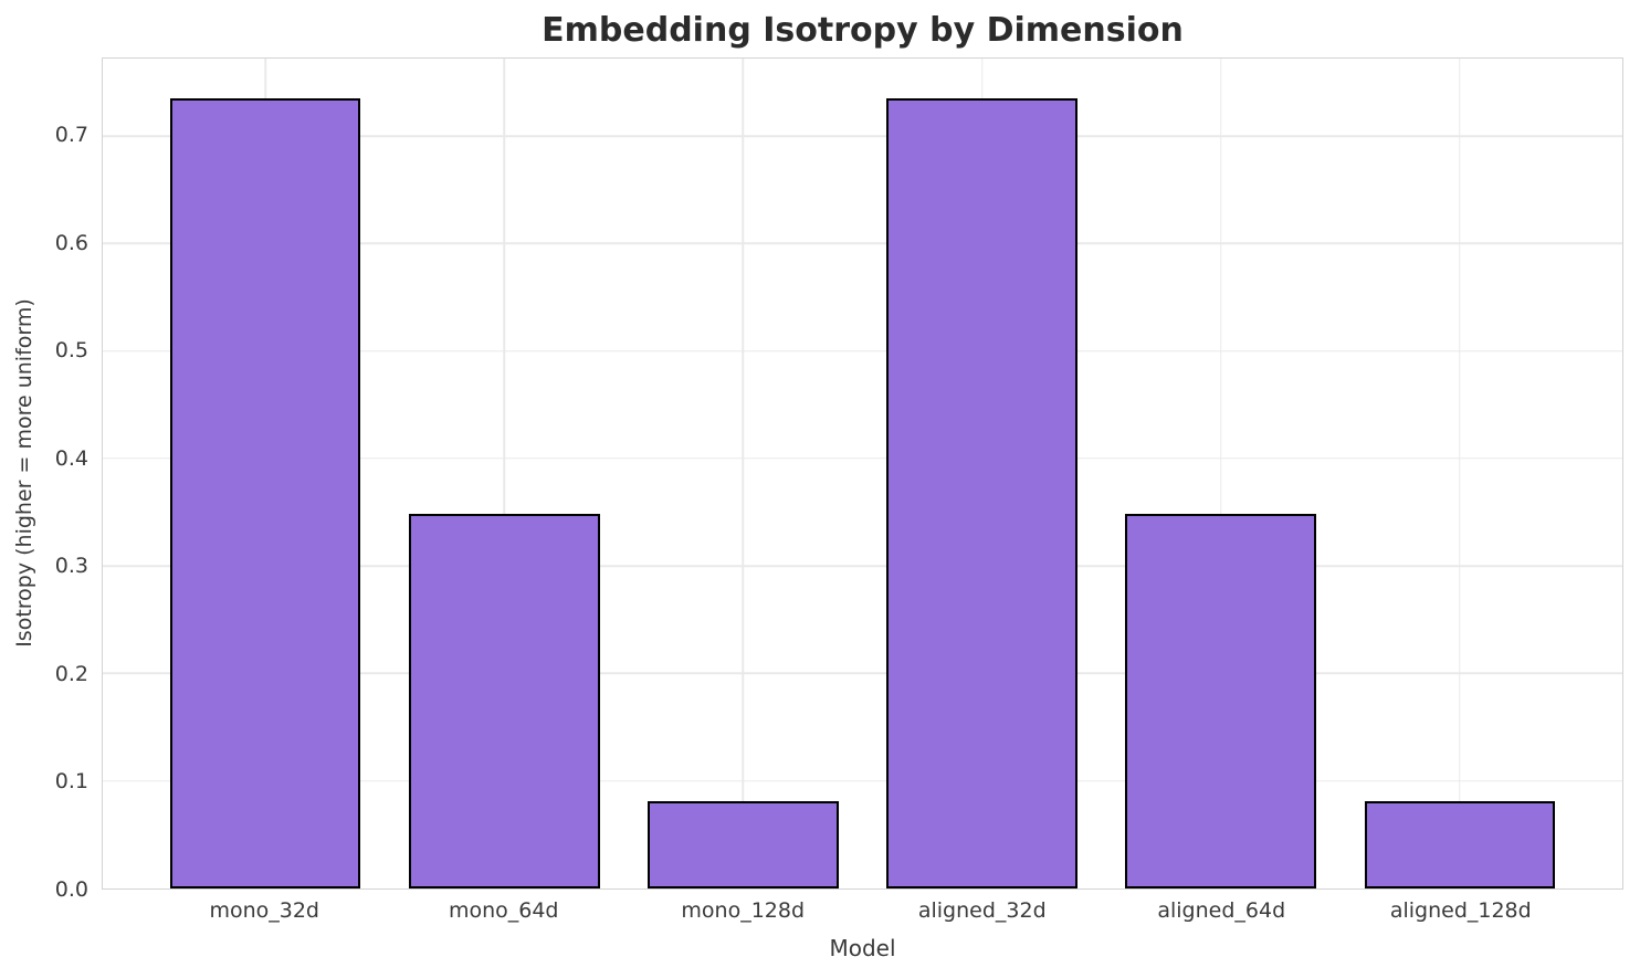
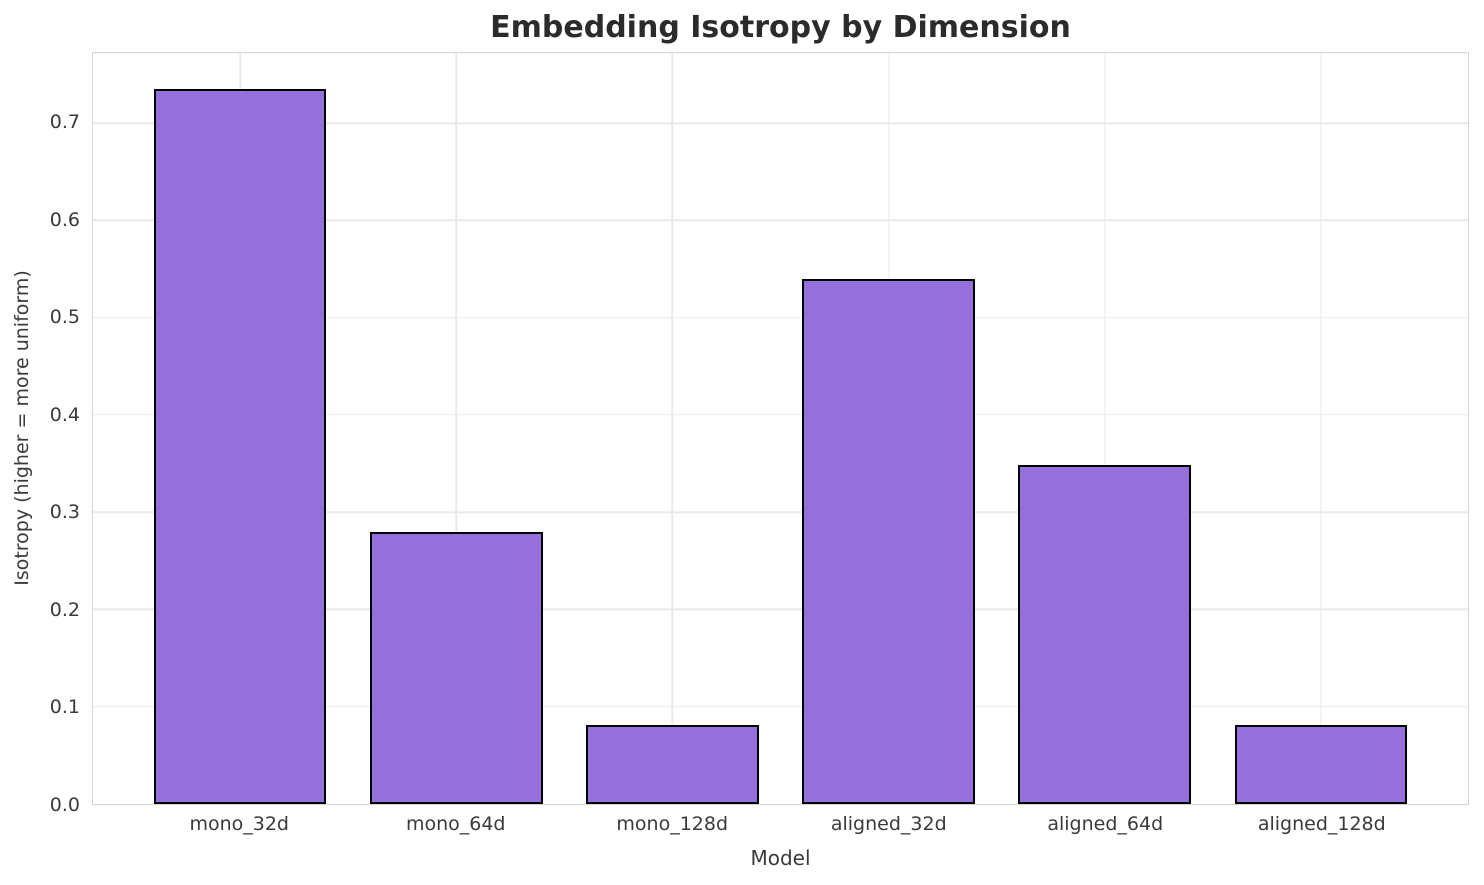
mono_64d: 0.35 -> 0.28
aligned_32d: 0.73 -> 0.54
